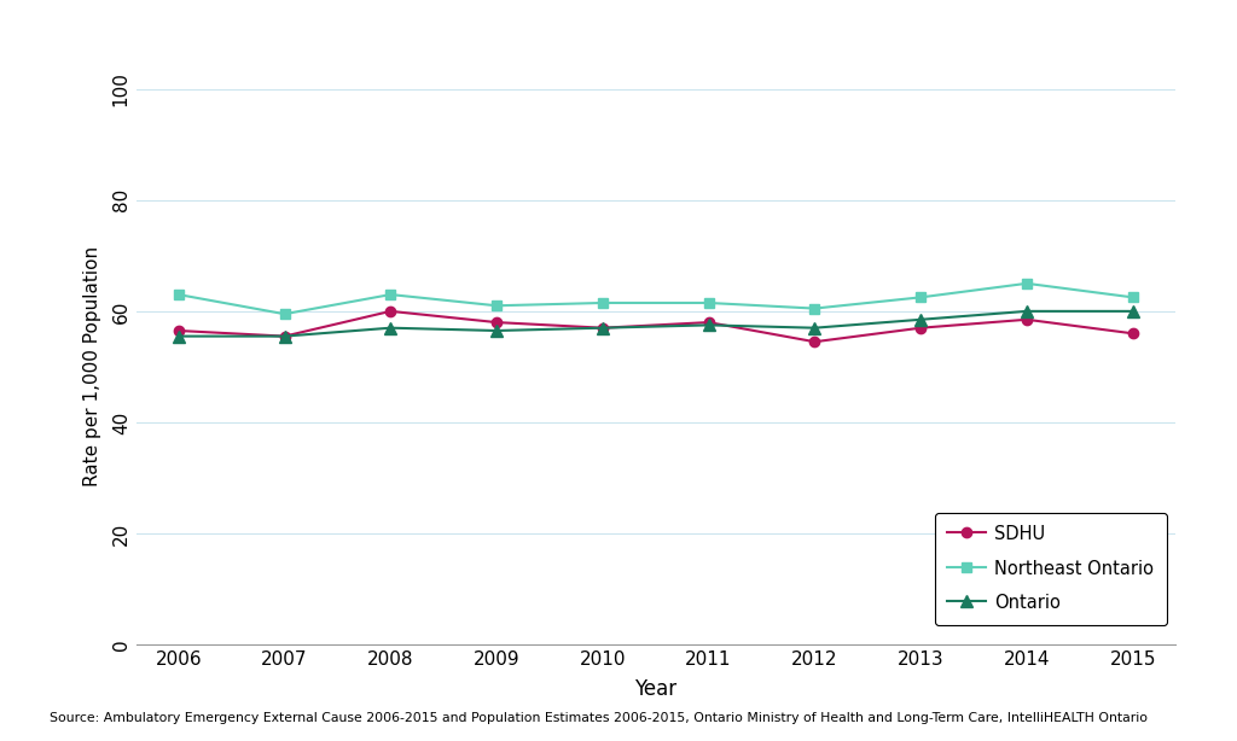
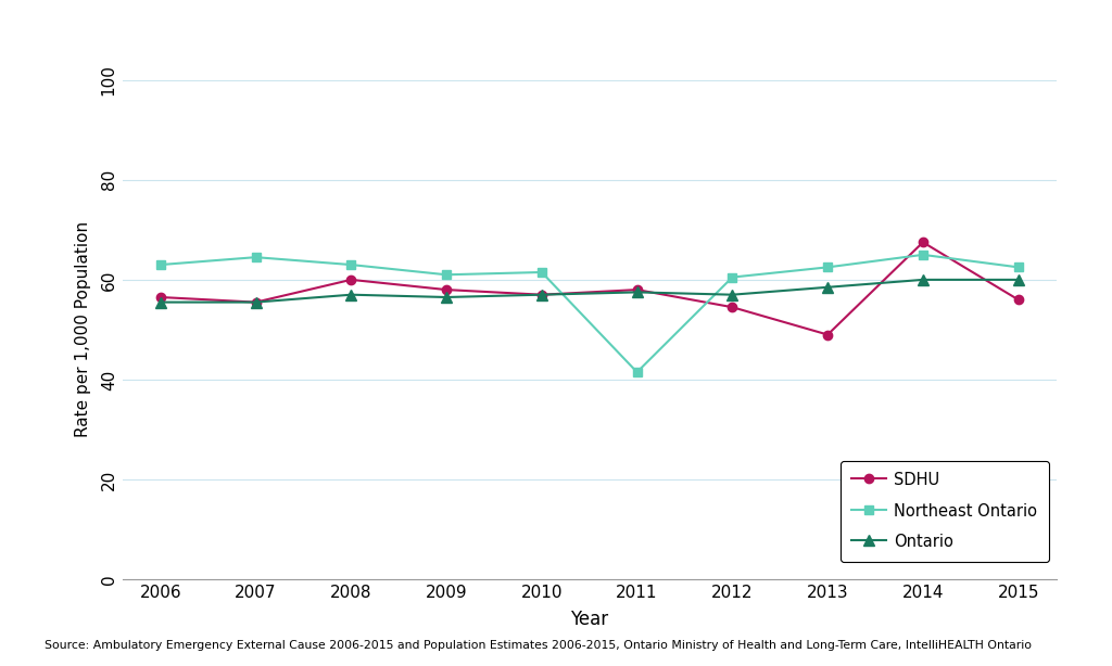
Northeast Ontario/2007: 59.5 -> 64.5
Northeast Ontario/2011: 61.5 -> 41.5
SDHU/2013: 57.0 -> 49.0
SDHU/2014: 58.5 -> 67.5
